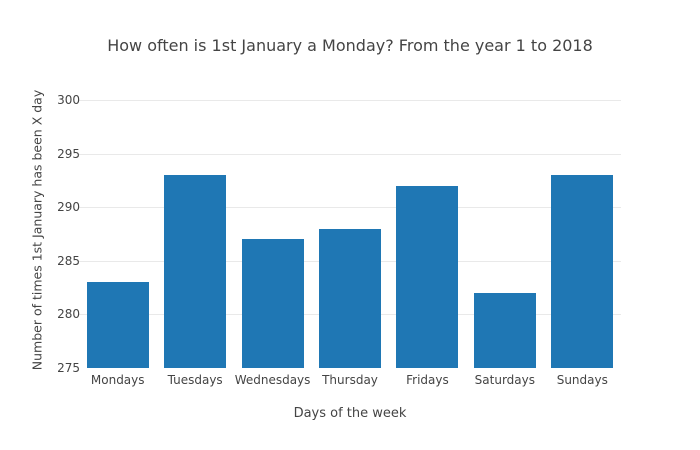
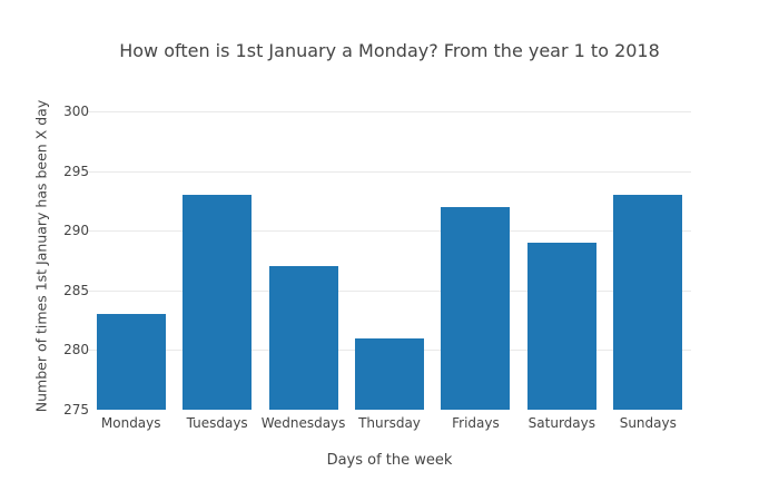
Thursday: 288 -> 281
Saturdays: 282 -> 289
